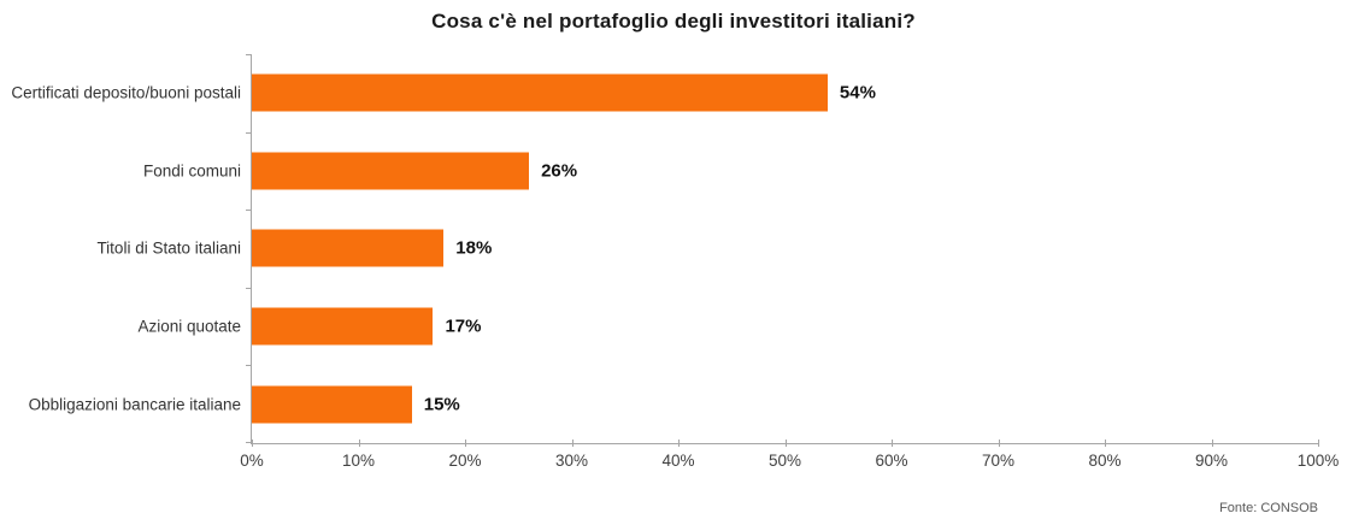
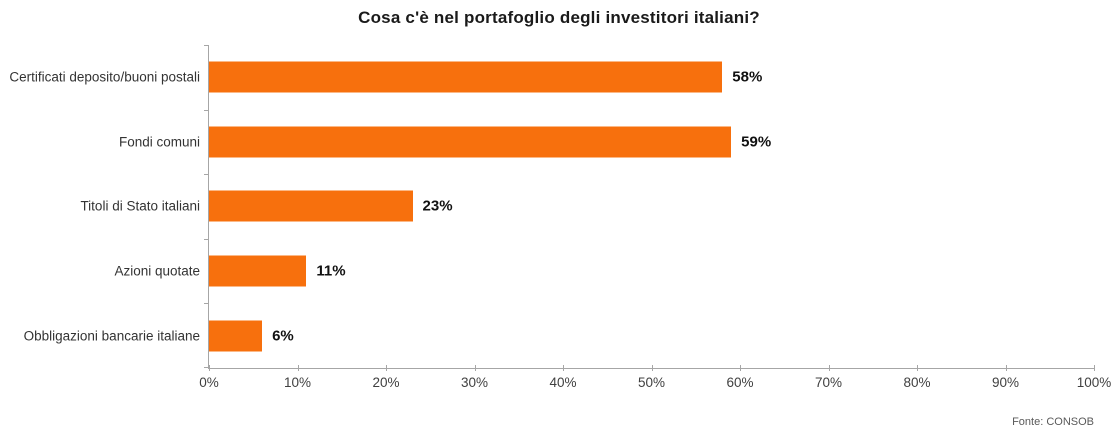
Certificati deposito/buoni postali: 54% -> 58%
Fondi comuni: 26% -> 59%
Titoli di Stato italiani: 18% -> 23%
Azioni quotate: 17% -> 11%
Obbligazioni bancarie italiane: 15% -> 6%
